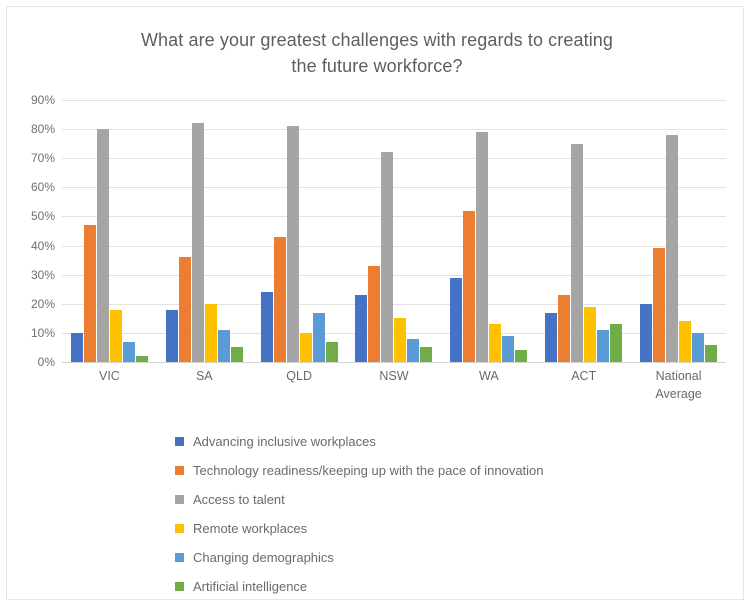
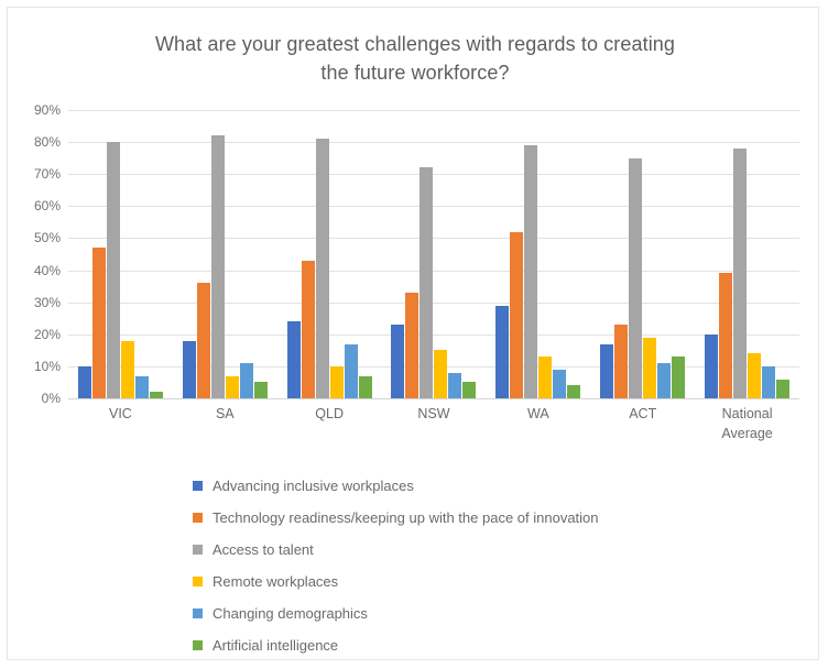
Remote workplaces/SA: 20% -> 7%
